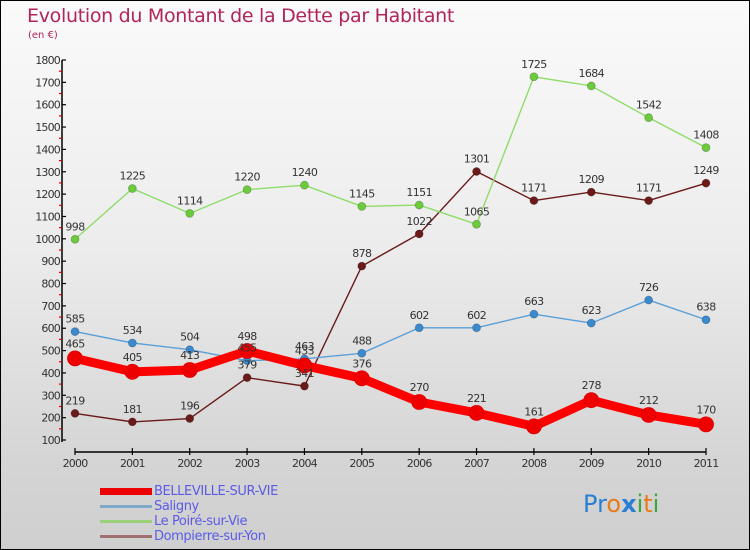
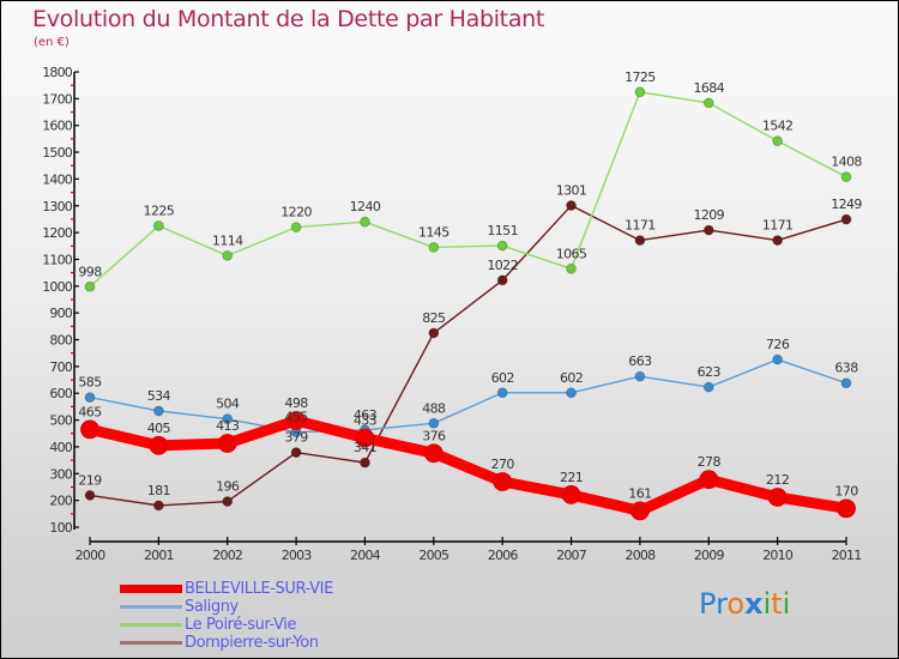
Dompierre-sur-Yon/2005: 878 -> 825
